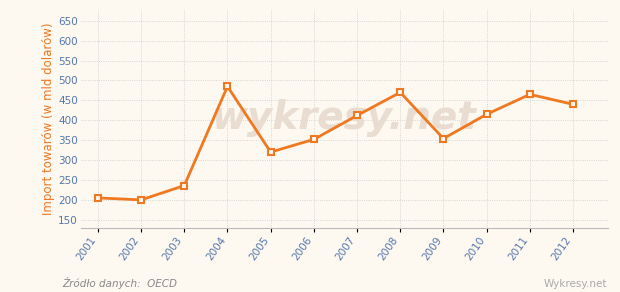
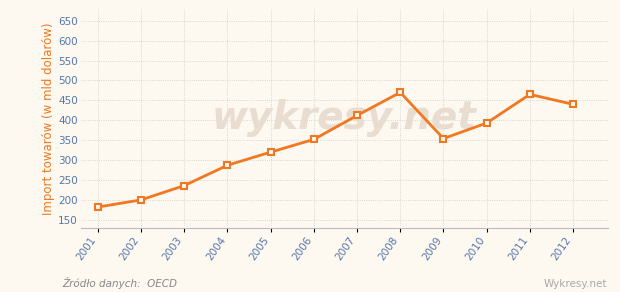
2001: 205 -> 182
2004: 485 -> 287
2010: 415 -> 393
